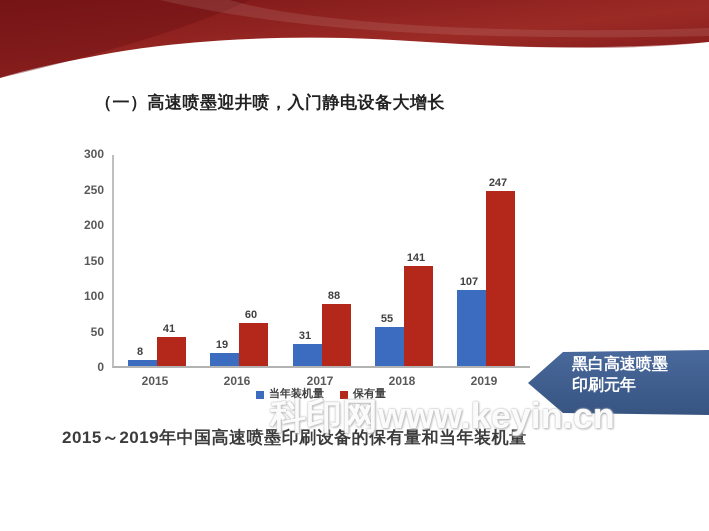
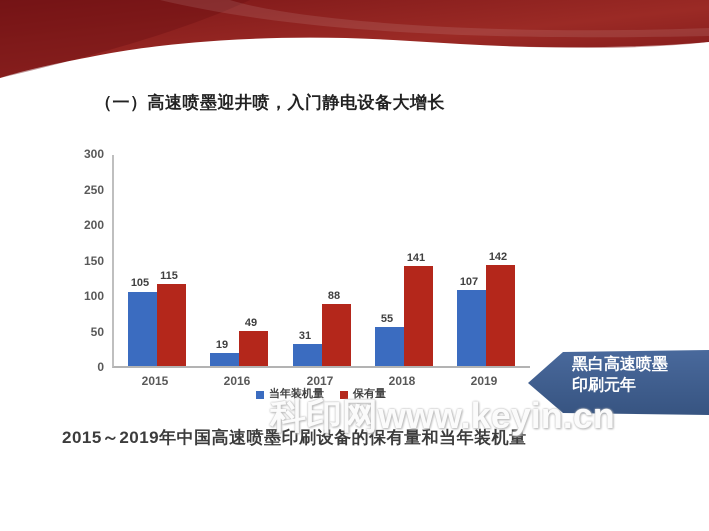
当年装机量/2015: 8 -> 105
保有量/2015: 41 -> 115
保有量/2016: 60 -> 49
保有量/2019: 247 -> 142
